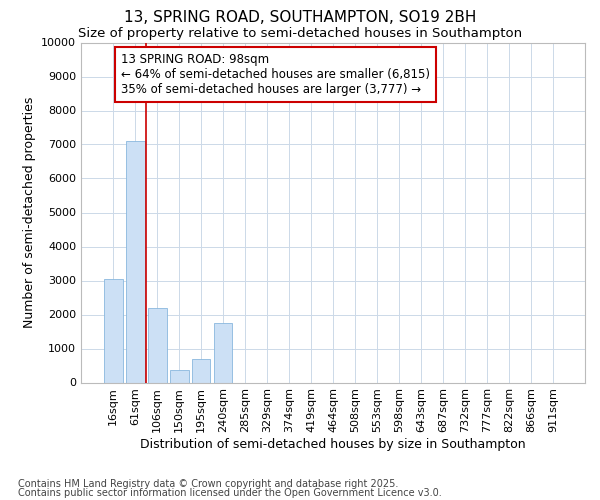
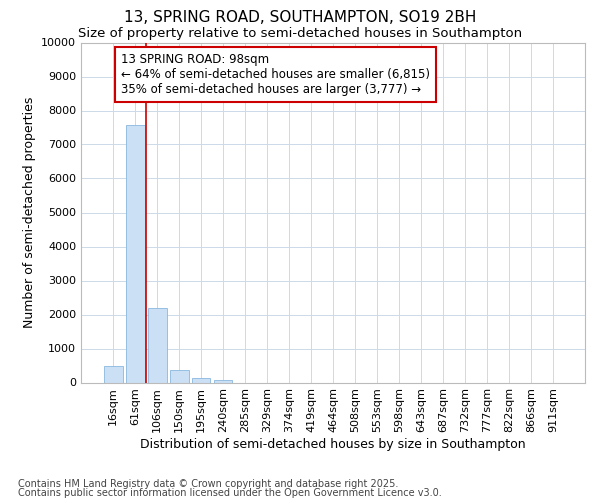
16sqm: 3050 -> 490
61sqm: 7100 -> 7570
195sqm: 700 -> 130
240sqm: 1750 -> 80
